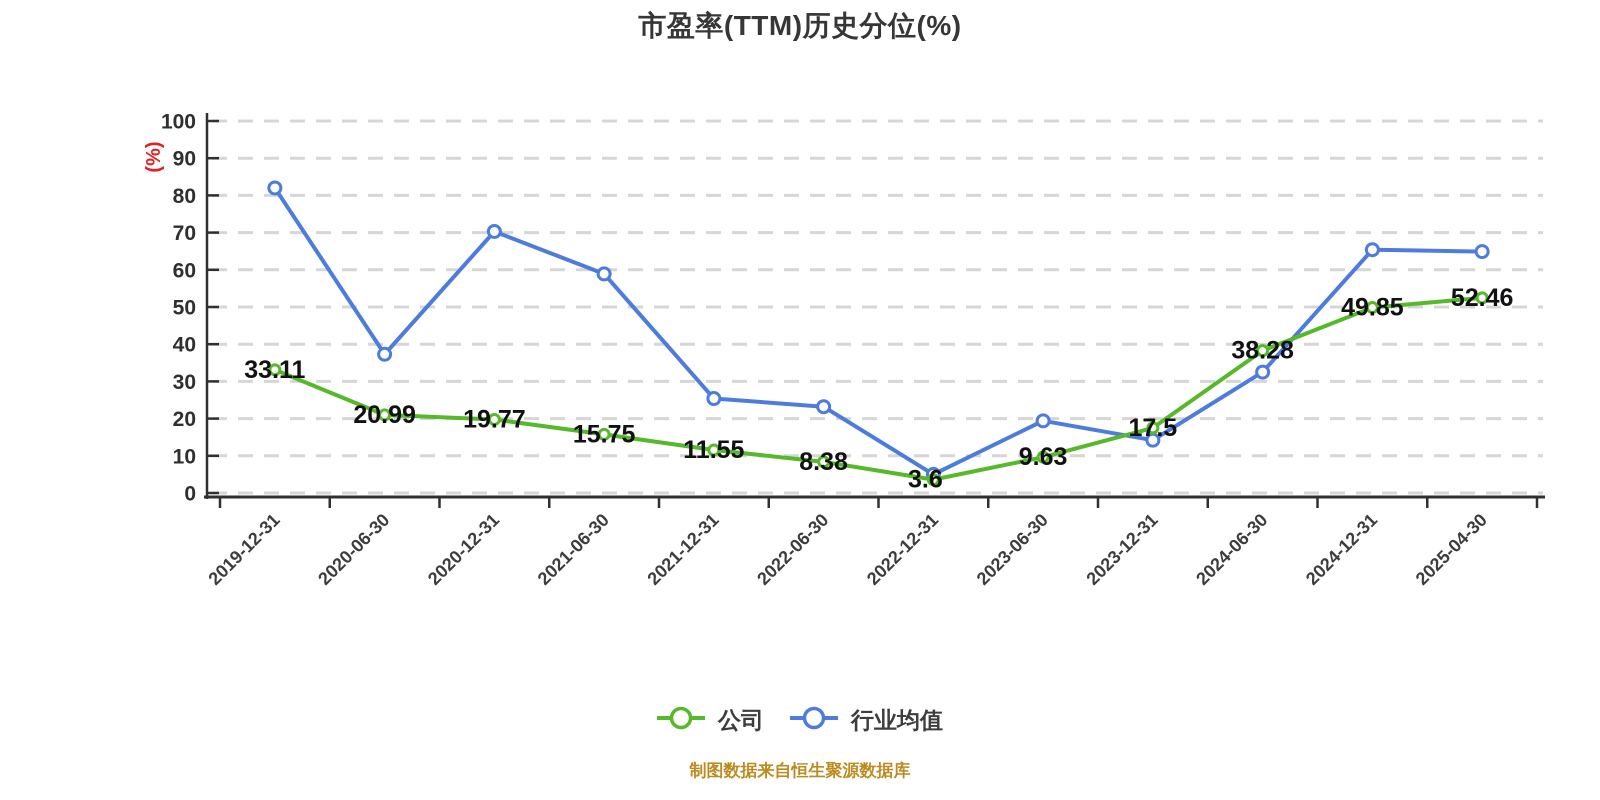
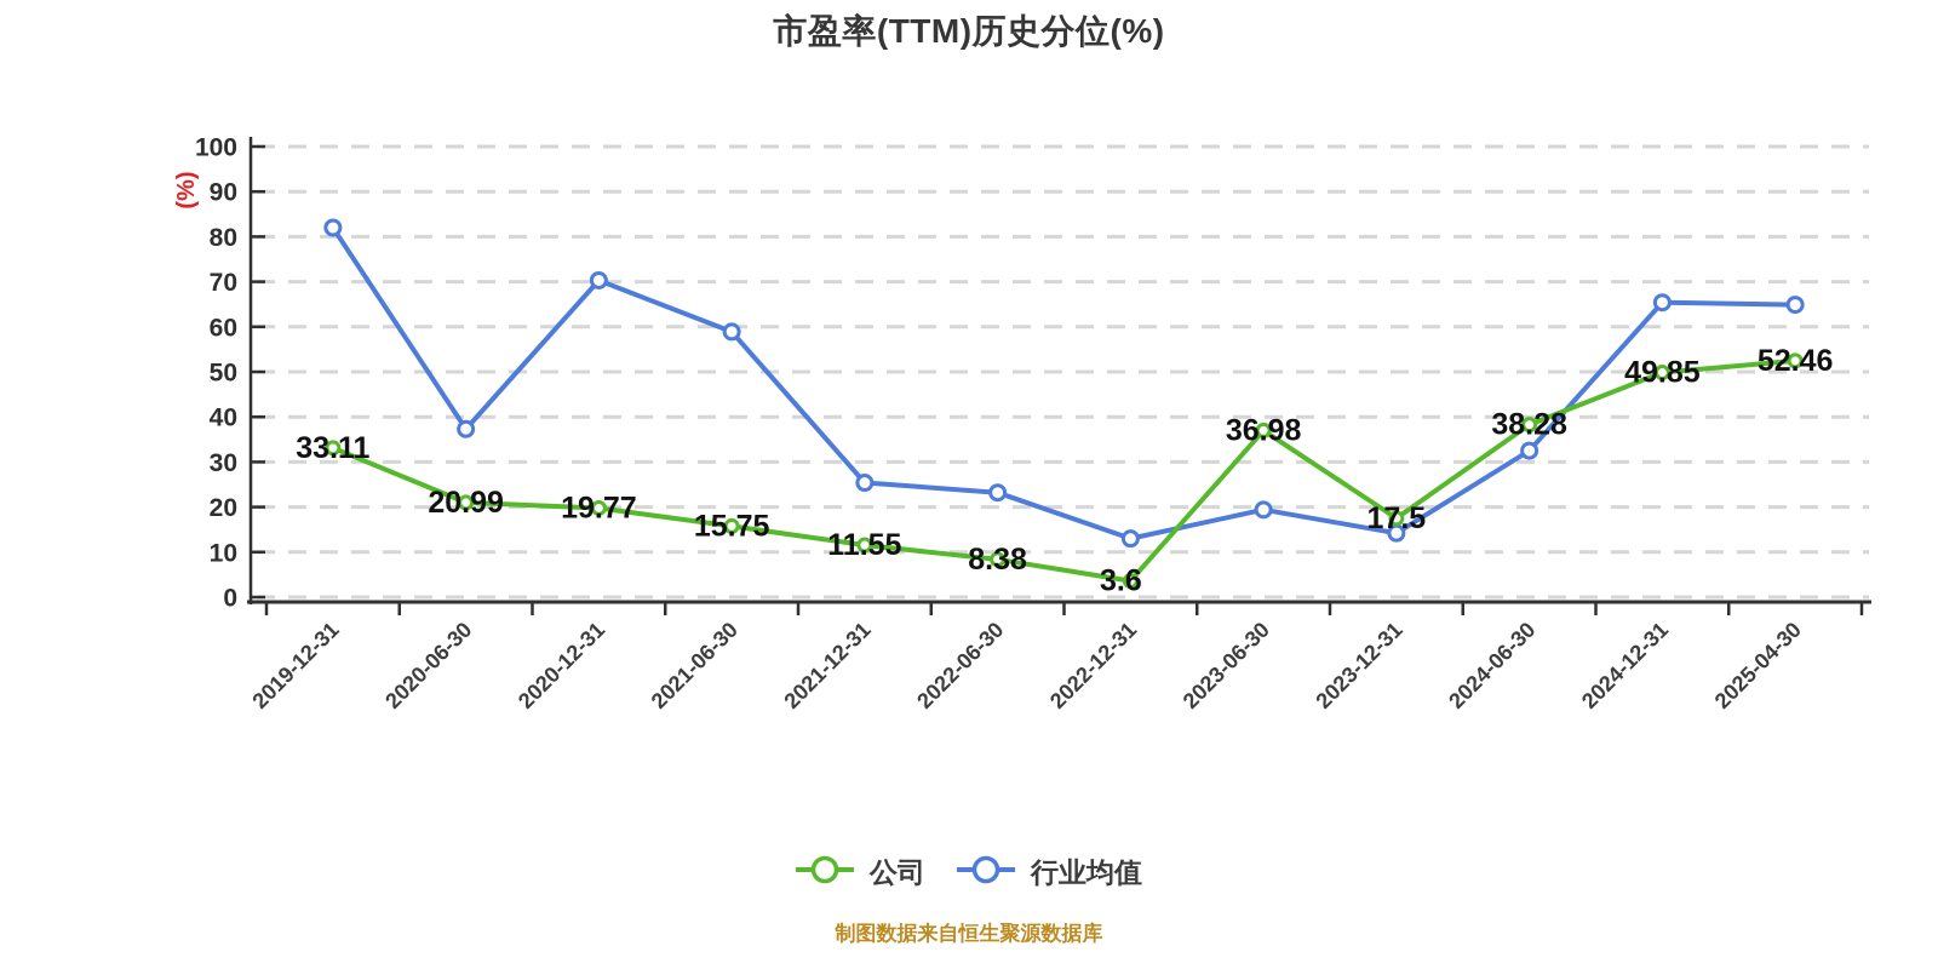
行业均值/2022-12-31: 5 -> 13
公司/2023-06-30: 9.63 -> 36.98
